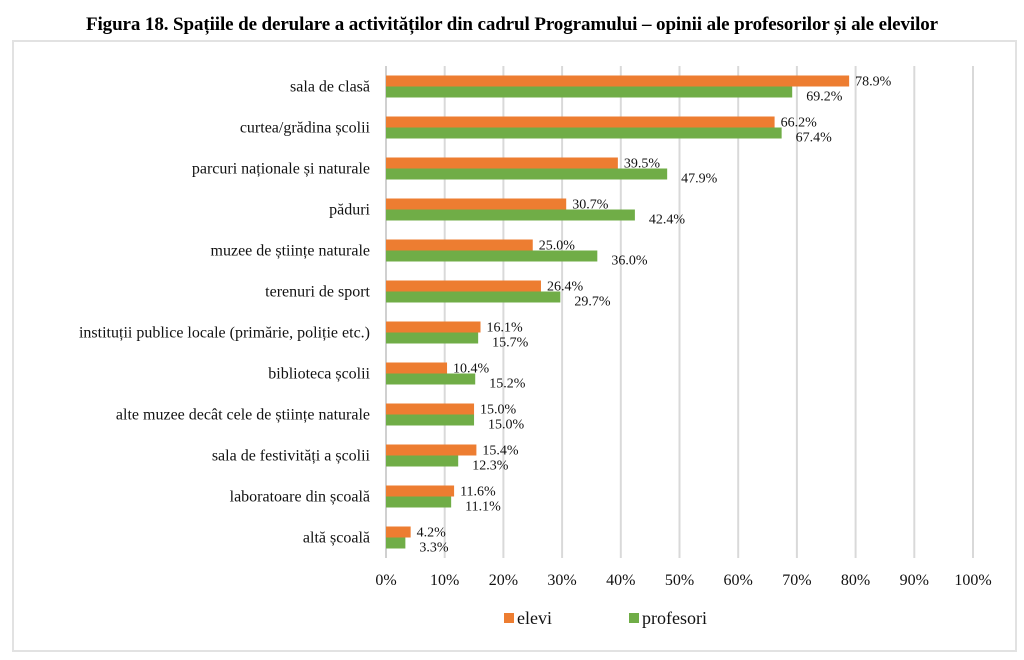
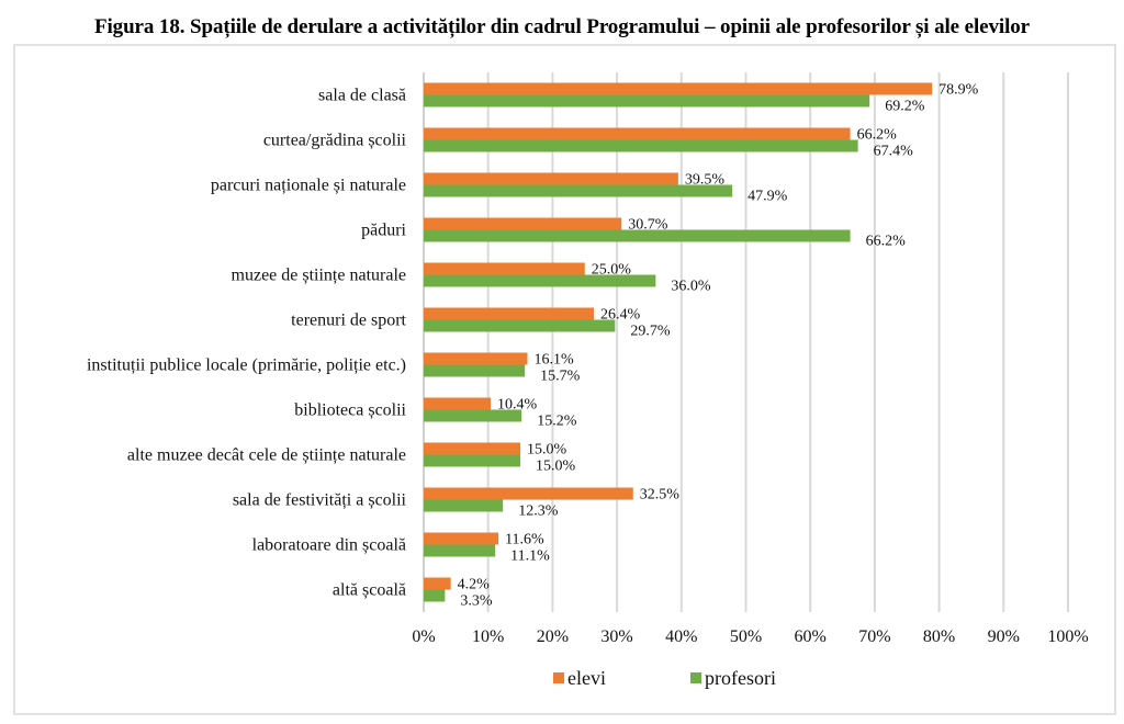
profesori/păduri: 42.4% -> 66.2%
elevi/sala de festivități a școlii: 15.4% -> 32.5%
